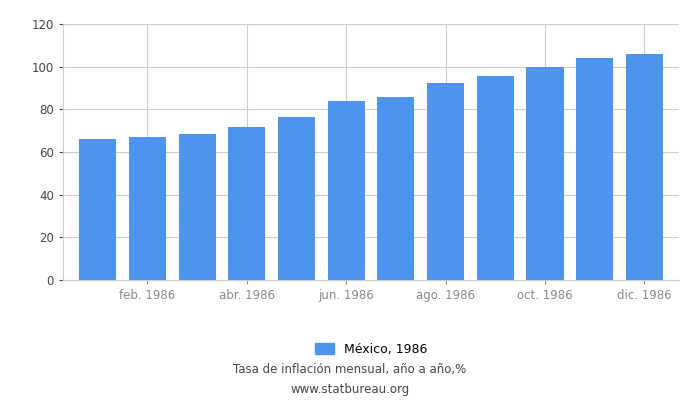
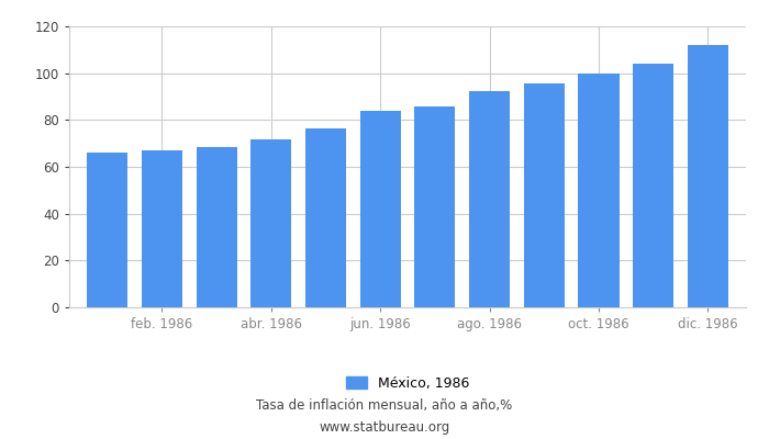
dic. 1986: 106.0 -> 112.0
